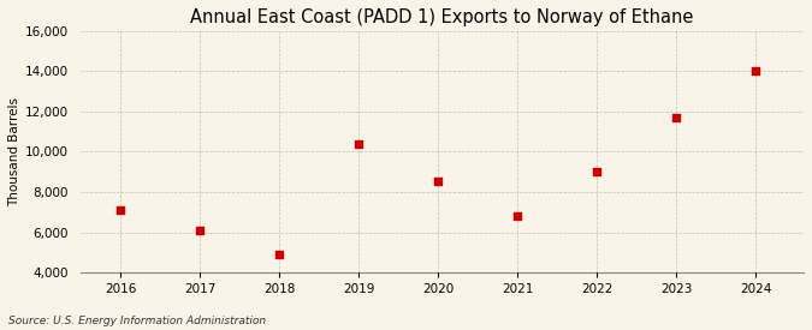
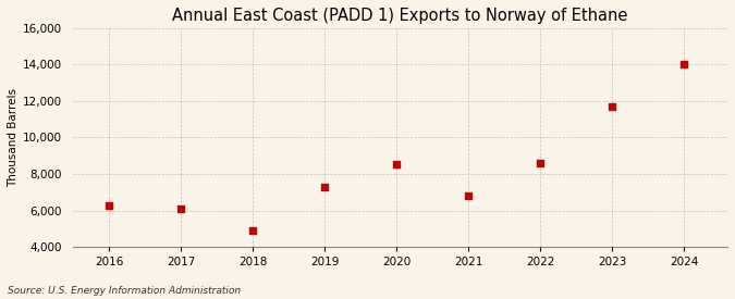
2016: 7,100 -> 6,200
2019: 10,400 -> 7,300
2022: 9,000 -> 8,600
